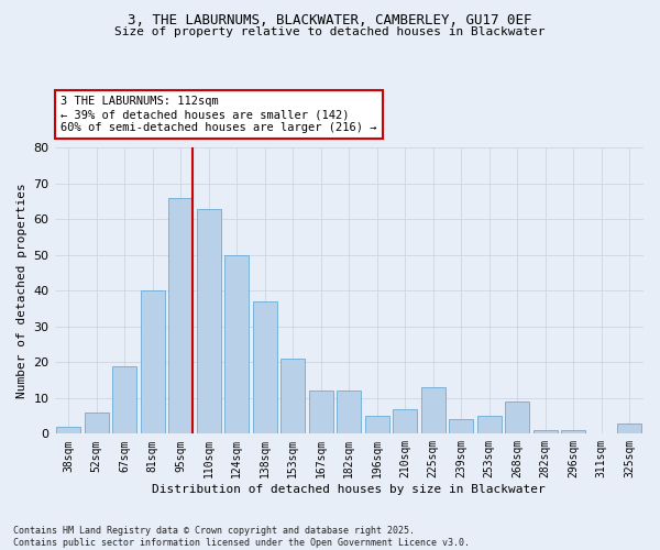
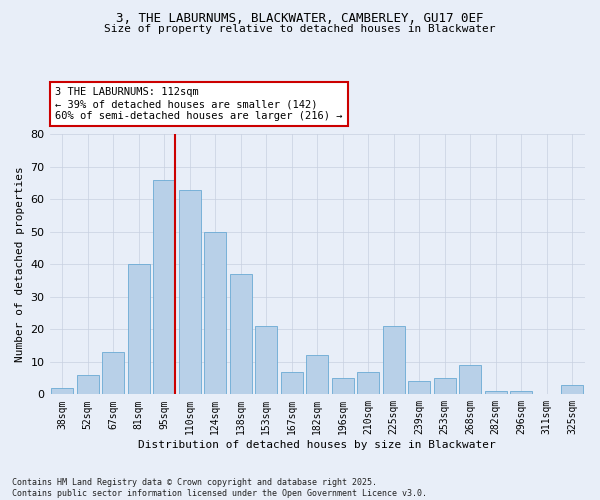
67sqm: 19 -> 13
167sqm: 12 -> 7
225sqm: 13 -> 21
